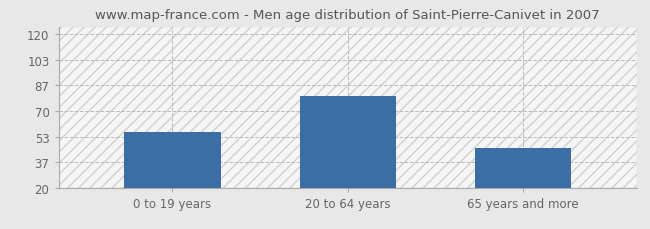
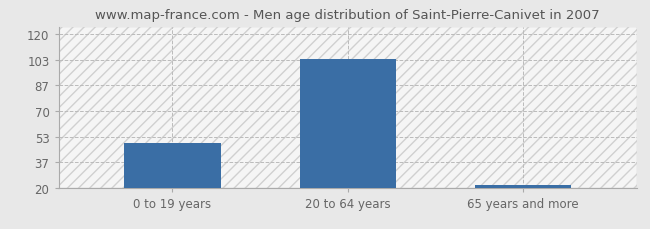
0 to 19 years: 56 -> 49
20 to 64 years: 80 -> 104
65 years and more: 46 -> 22
